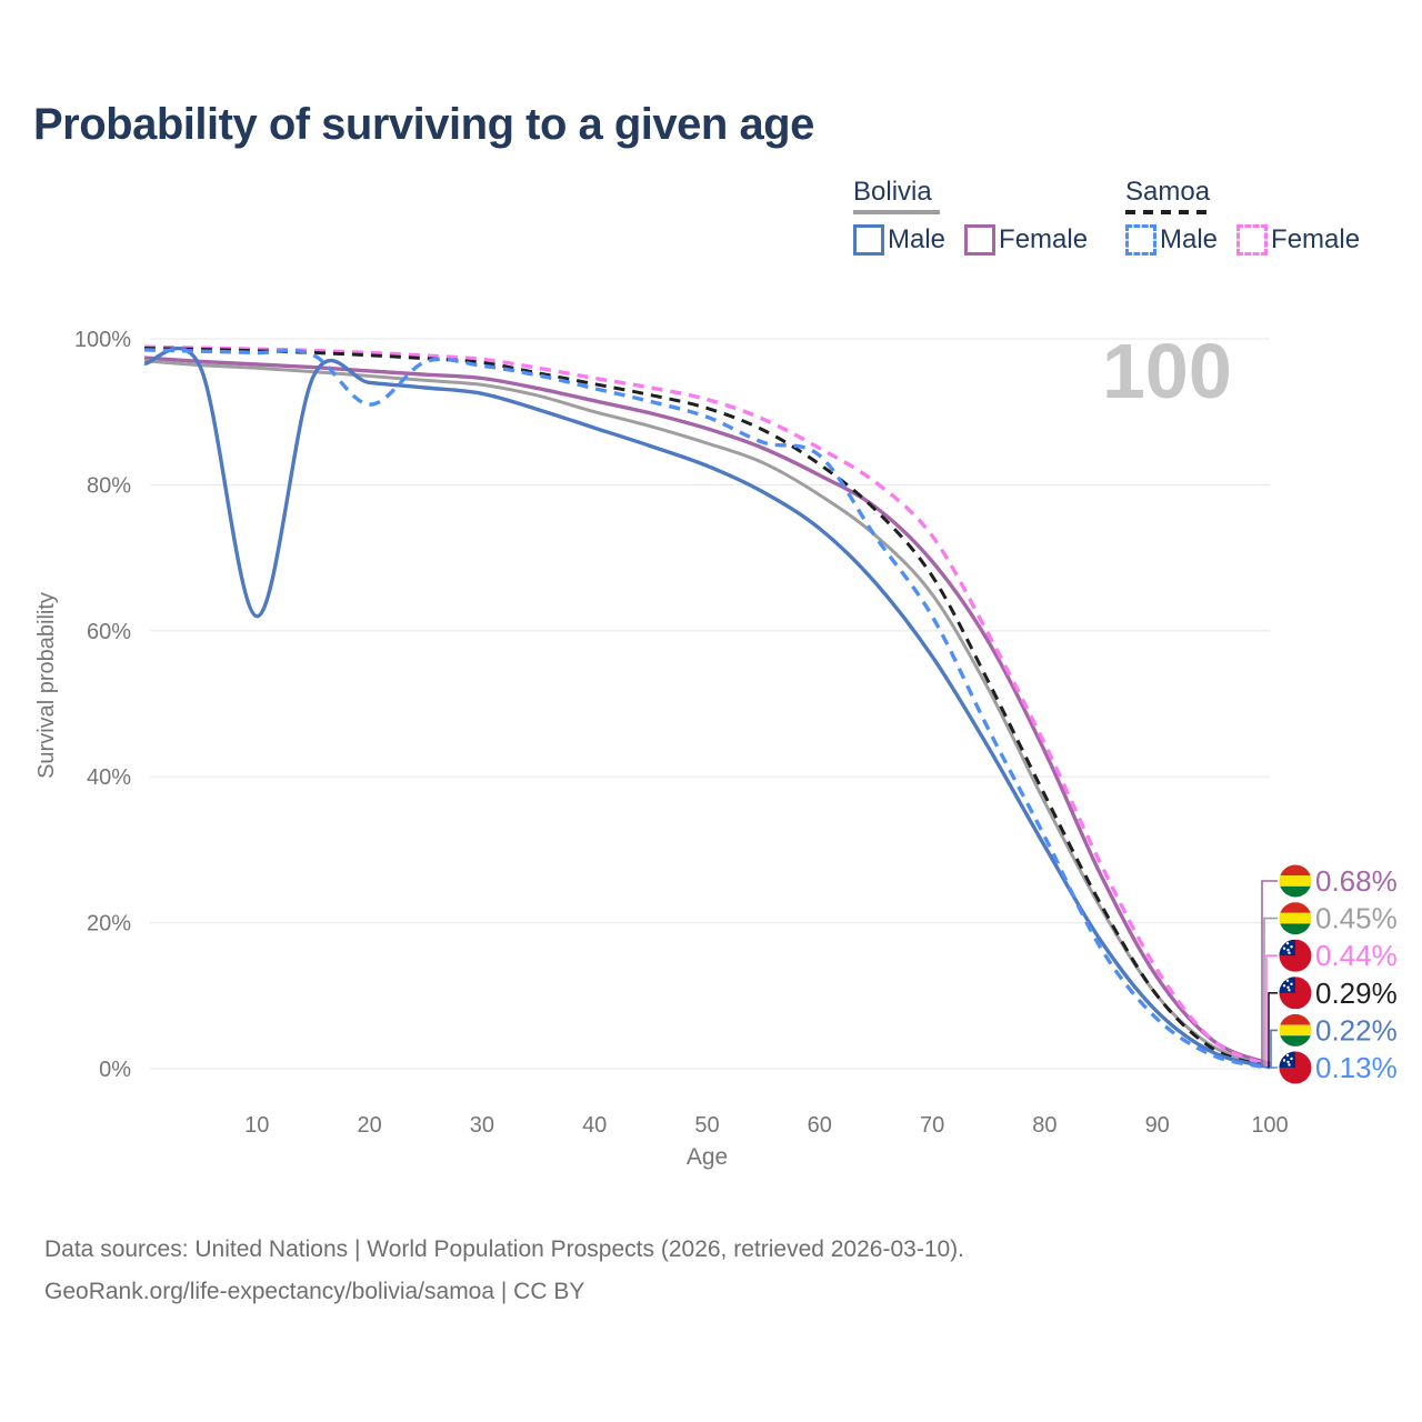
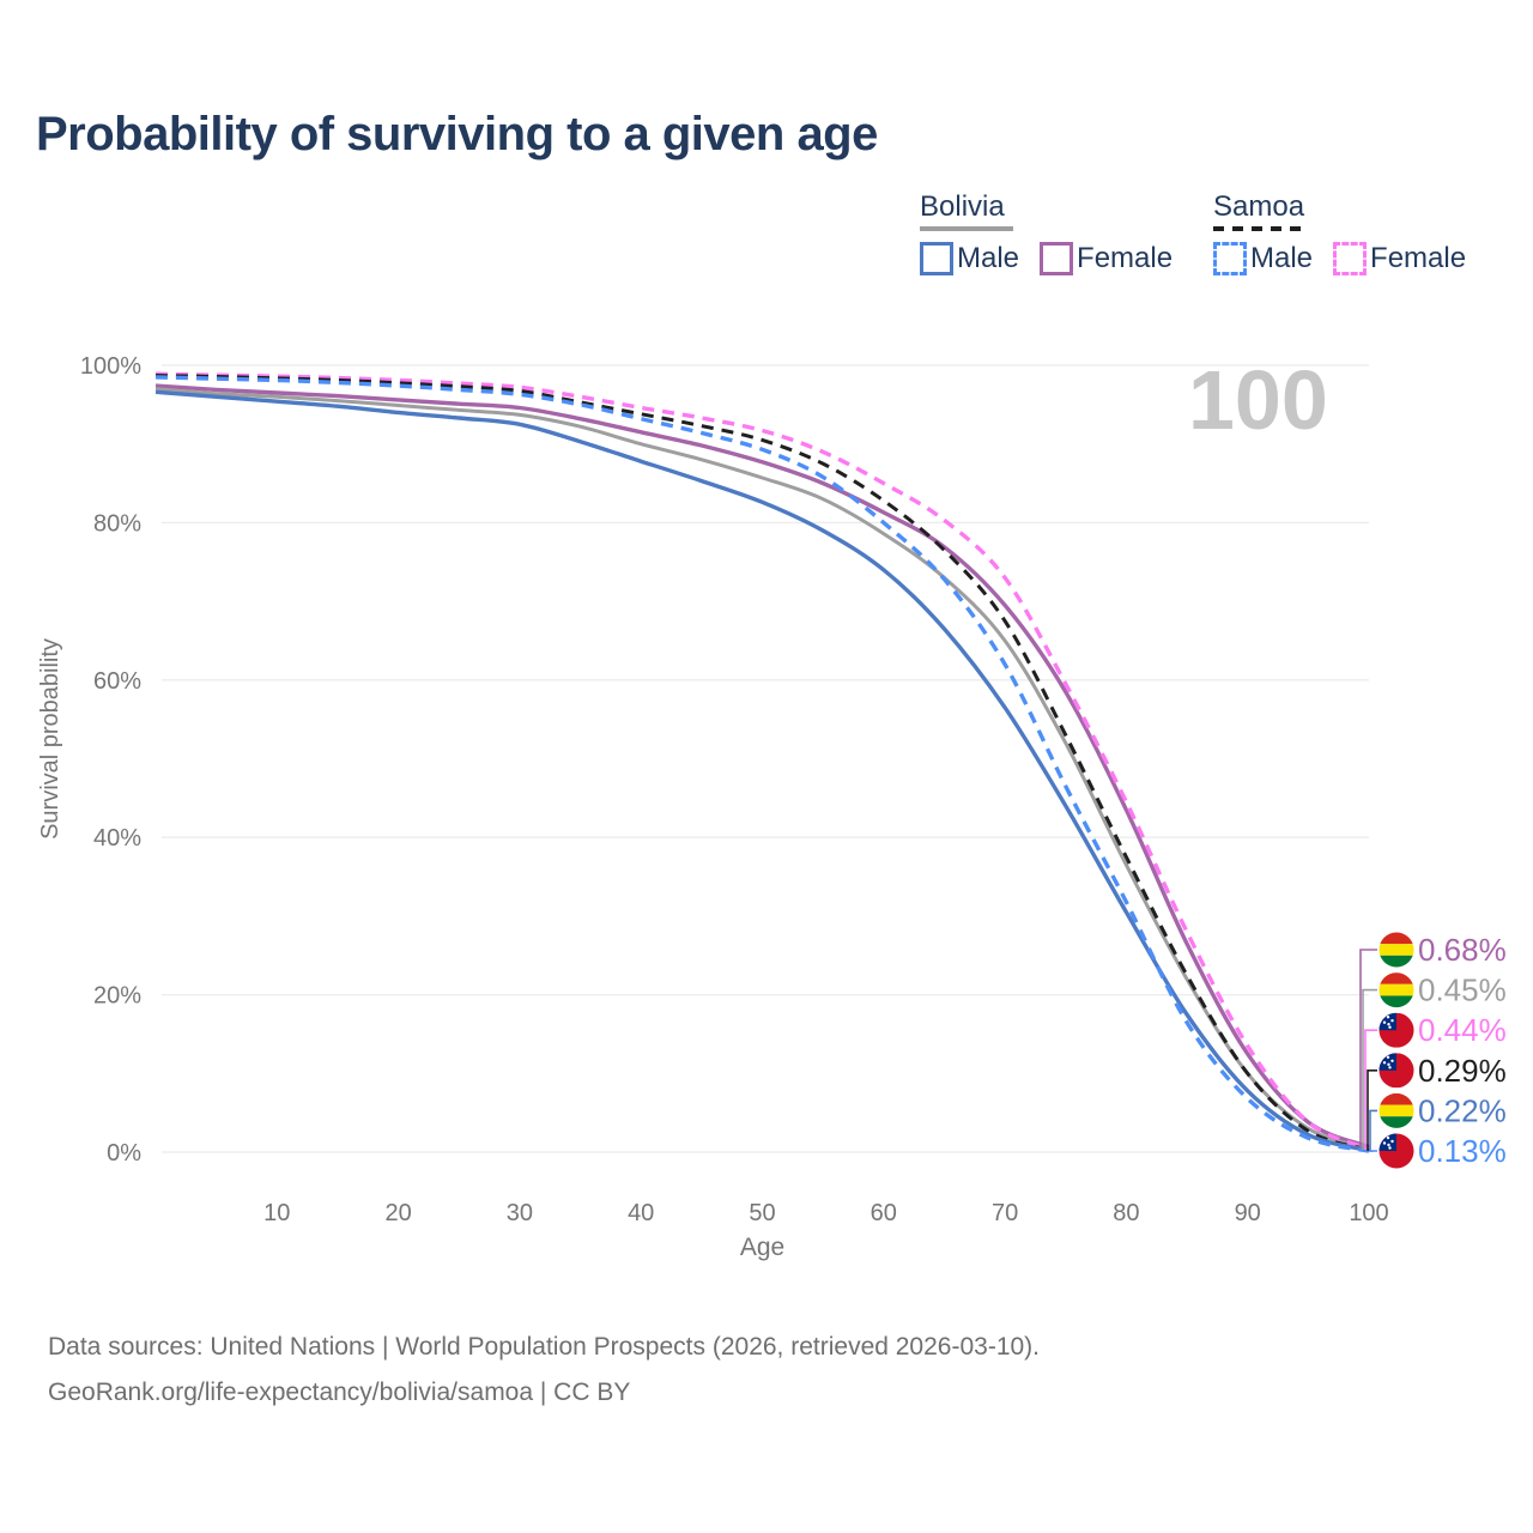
Bolivia Male/10: 62% -> 95%
Samoa Male/20: 91% -> 97%
Samoa Male/60: 84% -> 80%
